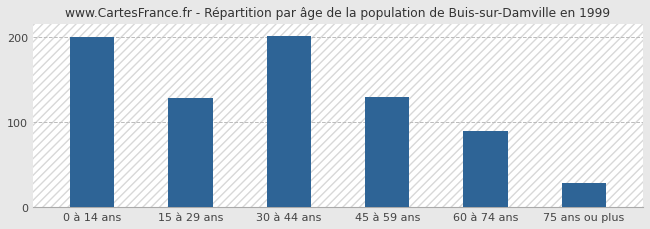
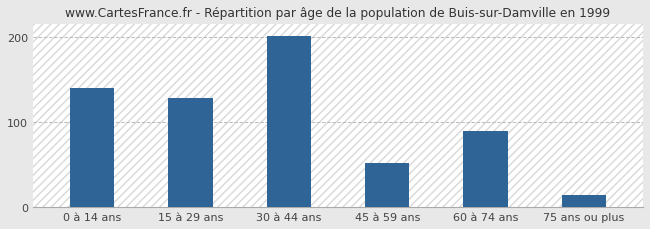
0 à 14 ans: 200 -> 140
45 à 59 ans: 130 -> 52
75 ans ou plus: 28 -> 14
